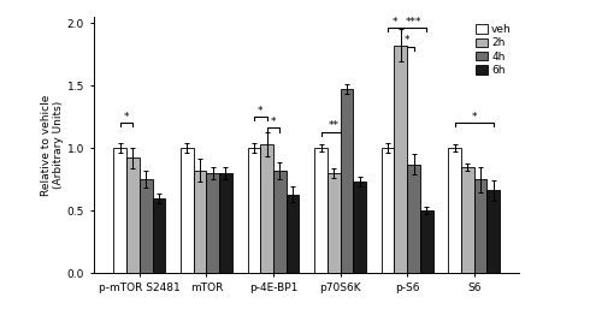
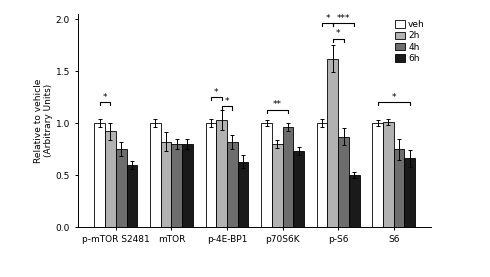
4h/p70S6K: 1.47 -> 0.96
2h/p-S6: 1.82 -> 1.62
2h/S6: 0.85 -> 1.01
